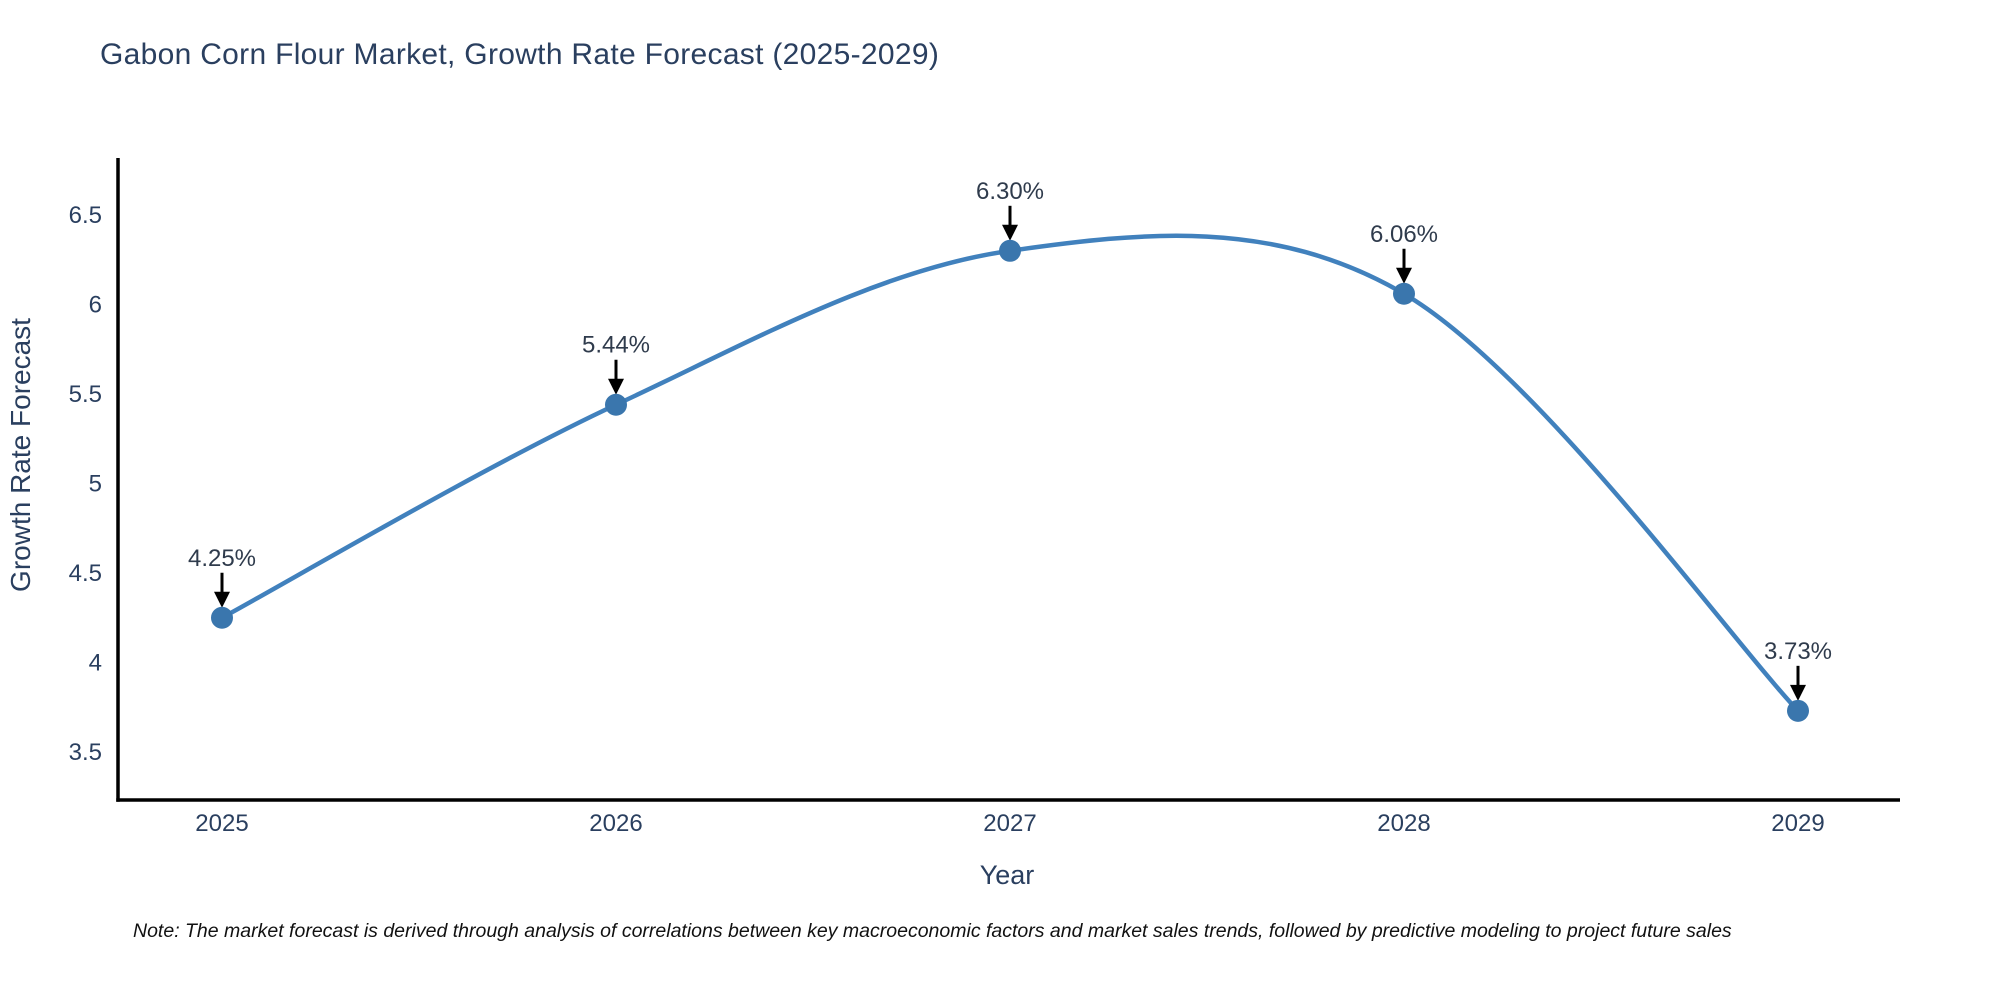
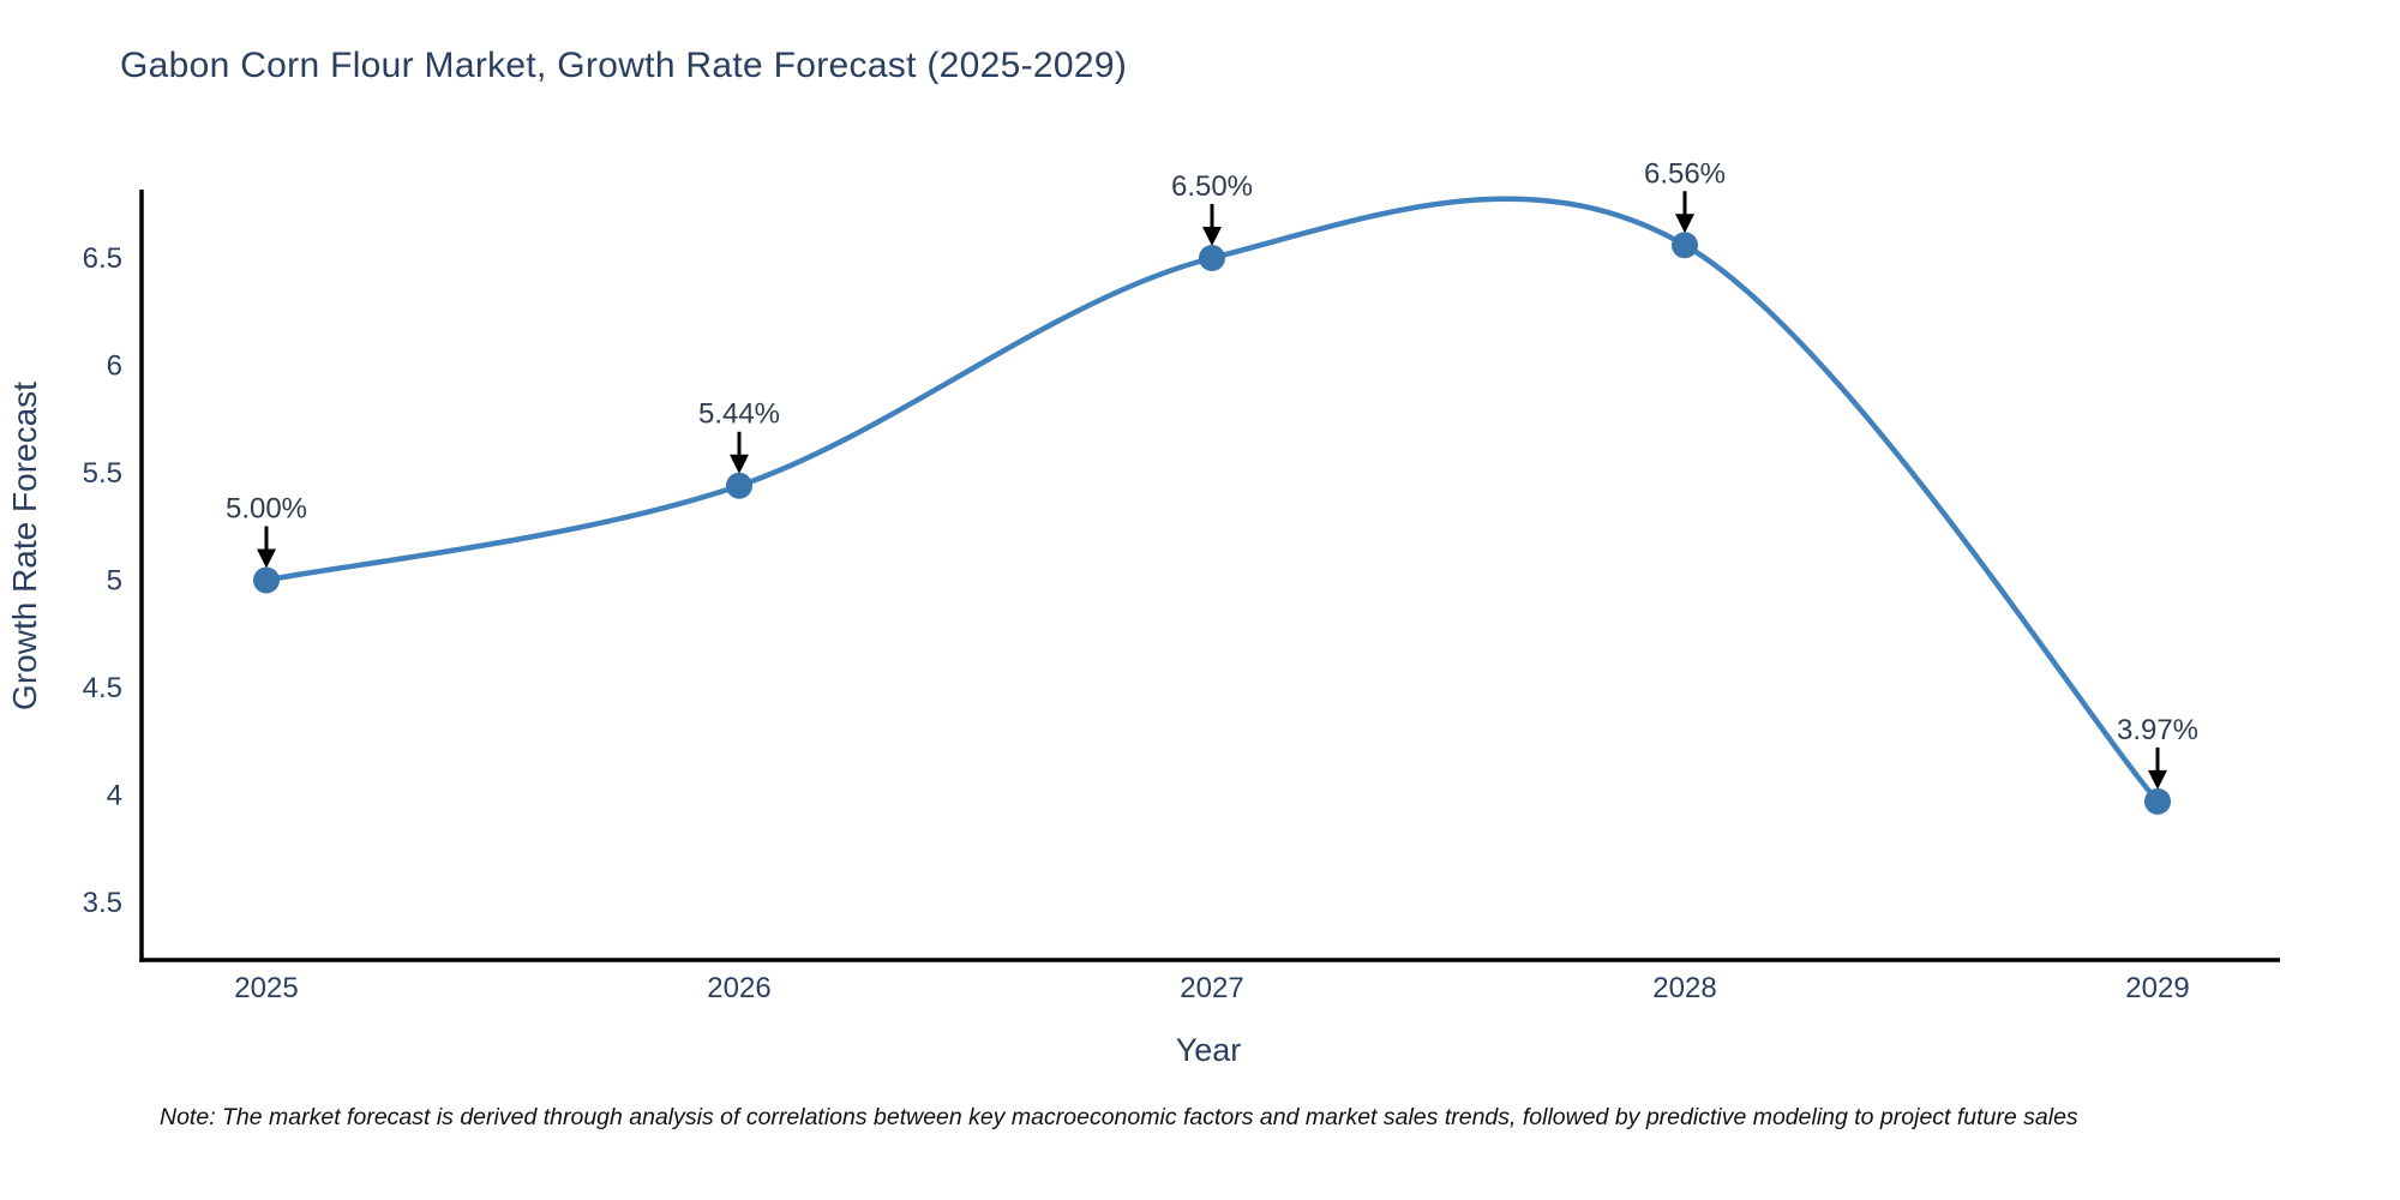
2025: 4.25% -> 5.00%
2027: 6.30% -> 6.50%
2028: 6.06% -> 6.56%
2029: 3.73% -> 3.97%
